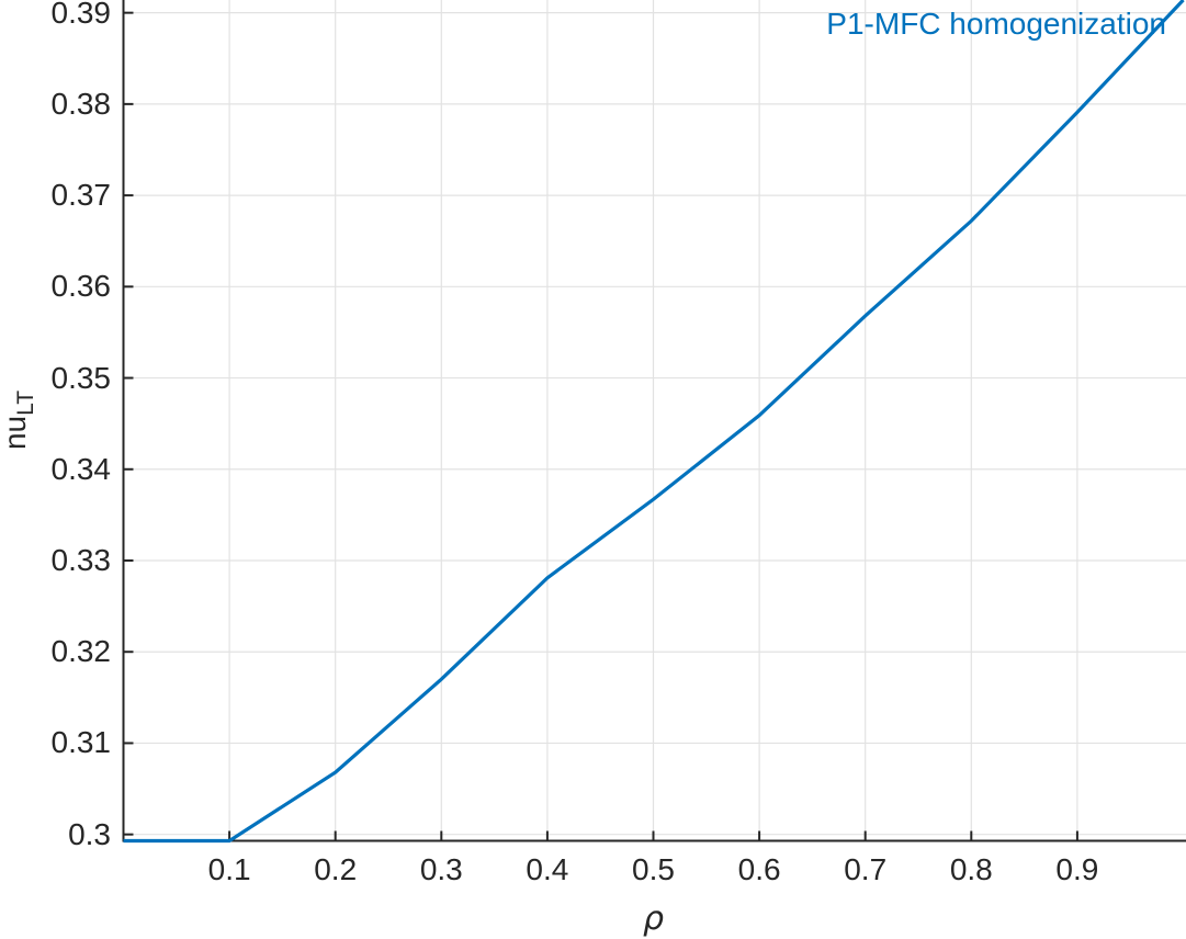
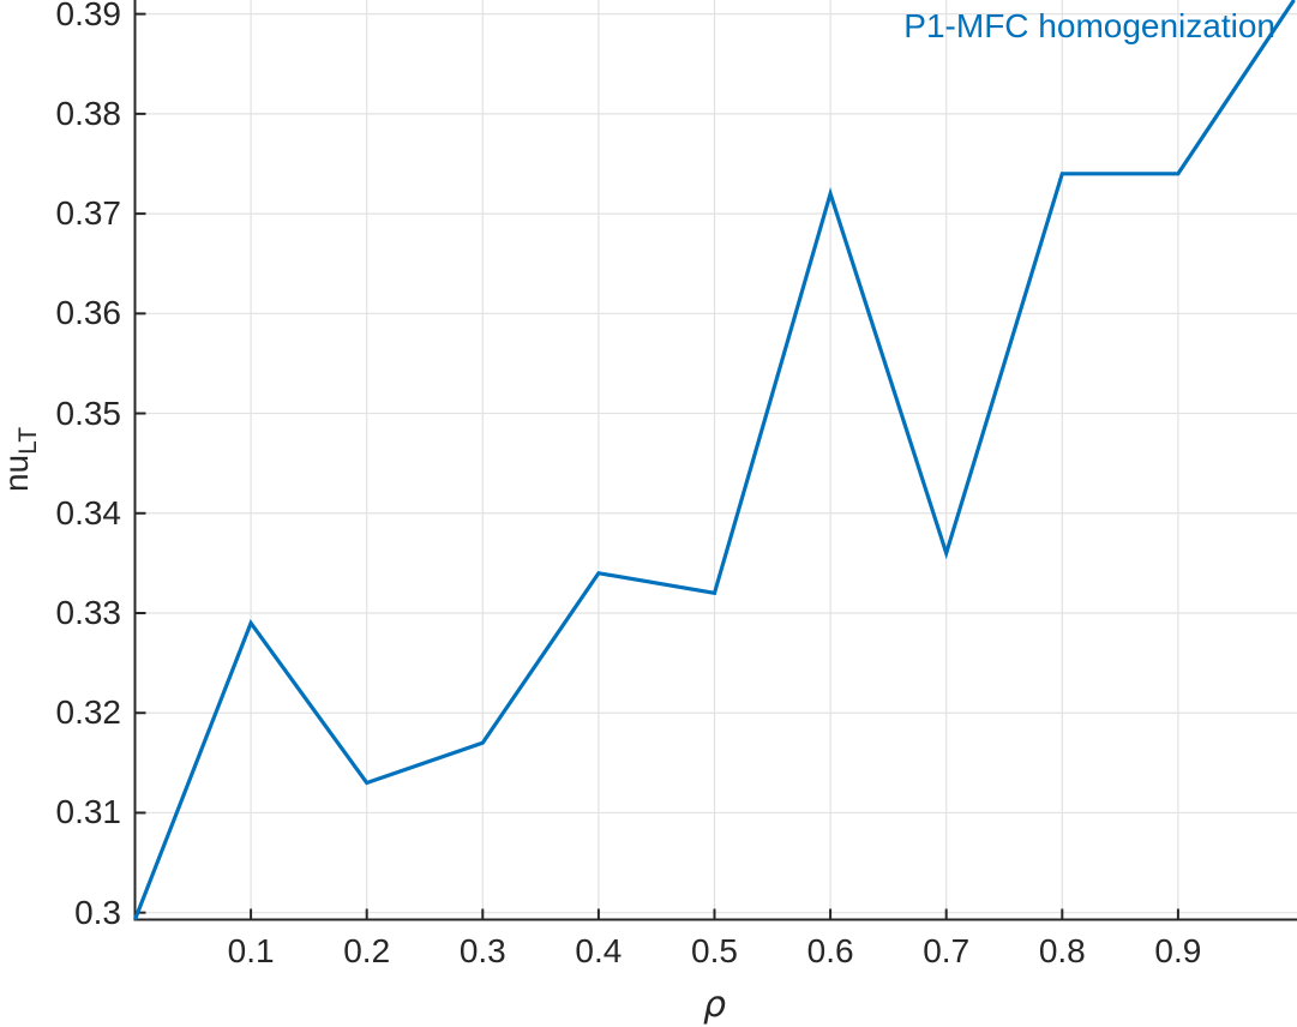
0.1: 0.299 -> 0.329
0.2: 0.307 -> 0.313
0.4: 0.328 -> 0.334
0.5: 0.337 -> 0.332
0.6: 0.346 -> 0.372
0.7: 0.357 -> 0.336
0.8: 0.367 -> 0.374
0.9: 0.379 -> 0.374
